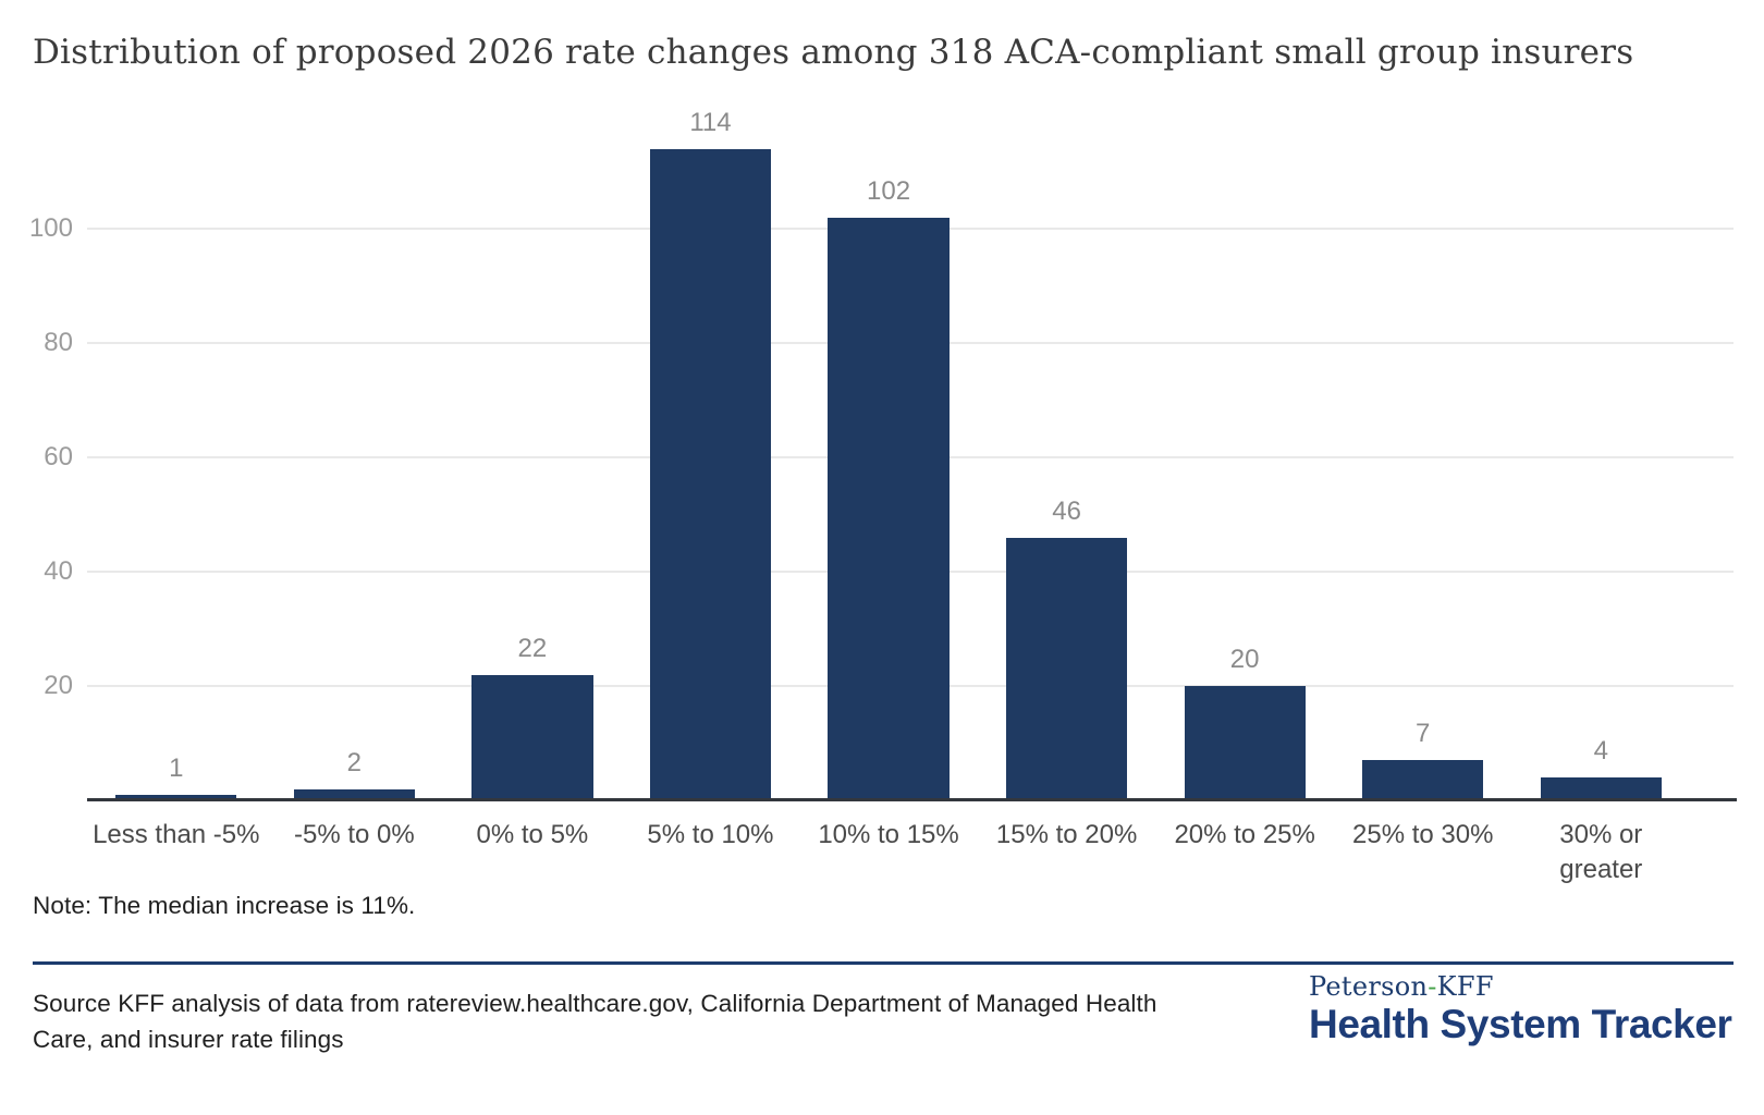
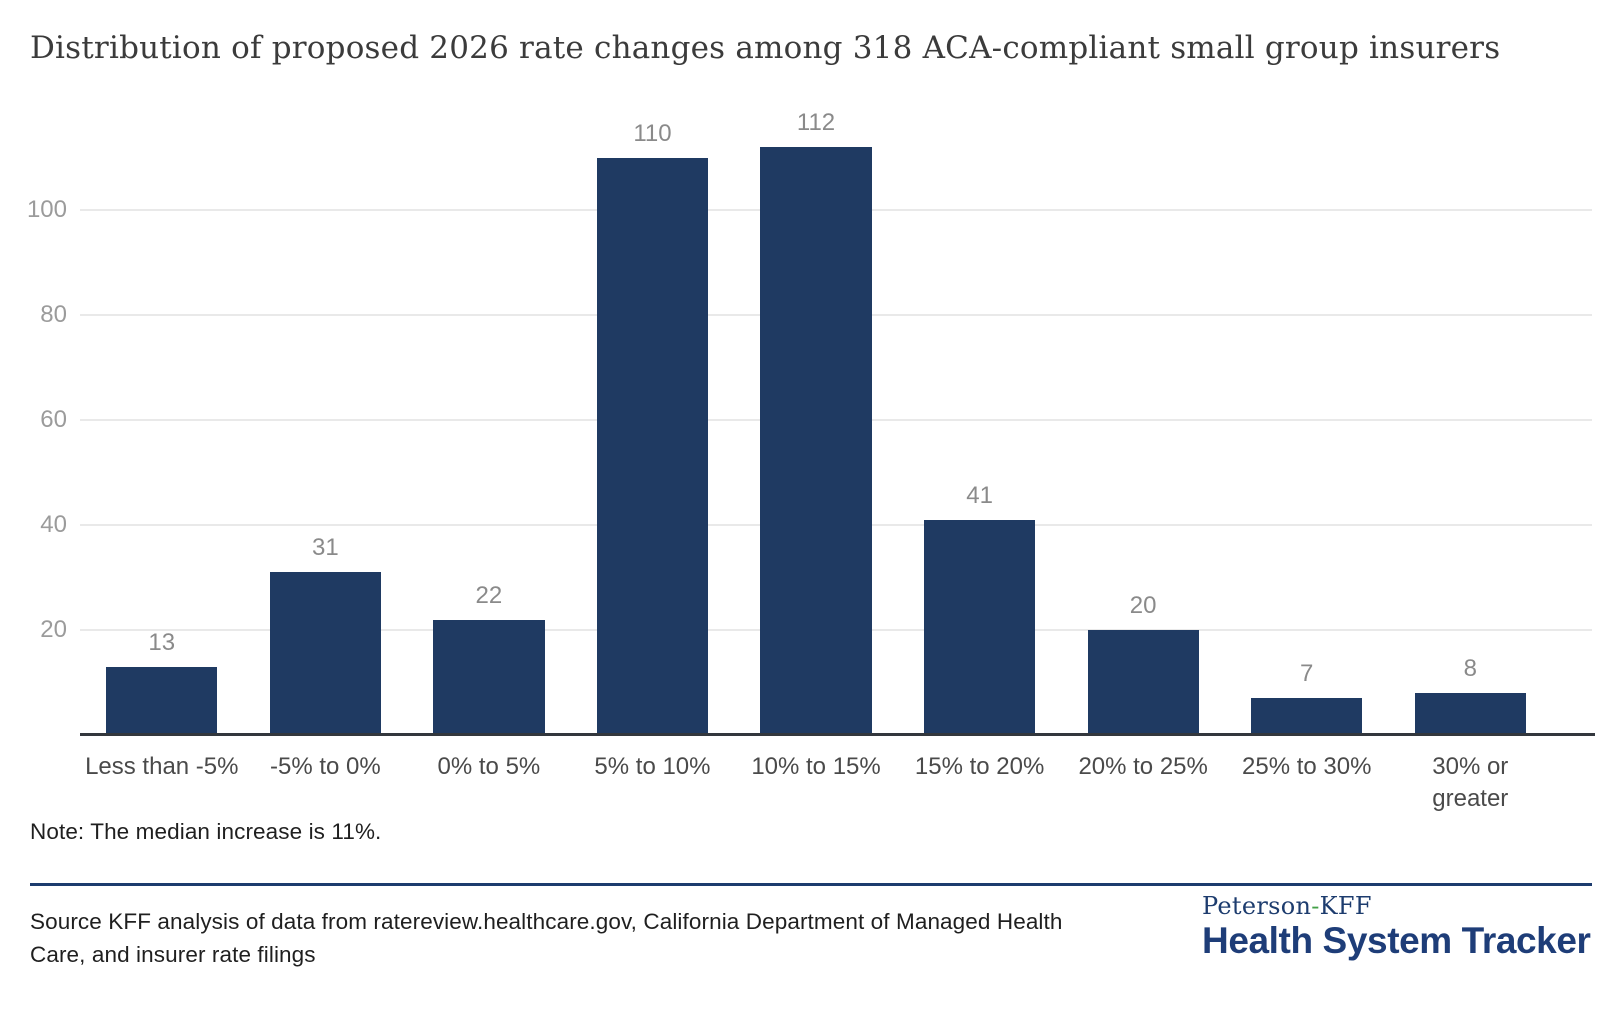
Less than -5%: 1 -> 13
-5% to 0%: 2 -> 31
5% to 10%: 114 -> 110
10% to 15%: 102 -> 112
15% to 20%: 46 -> 41
30% or greater: 4 -> 8
